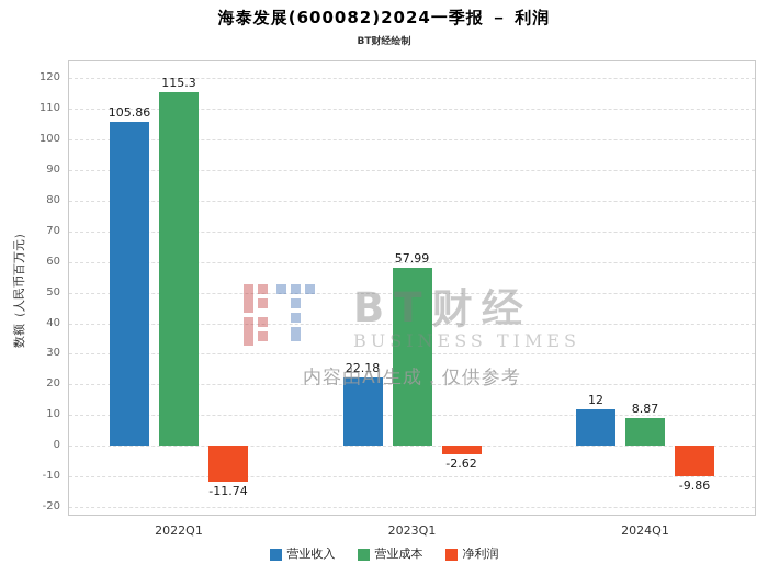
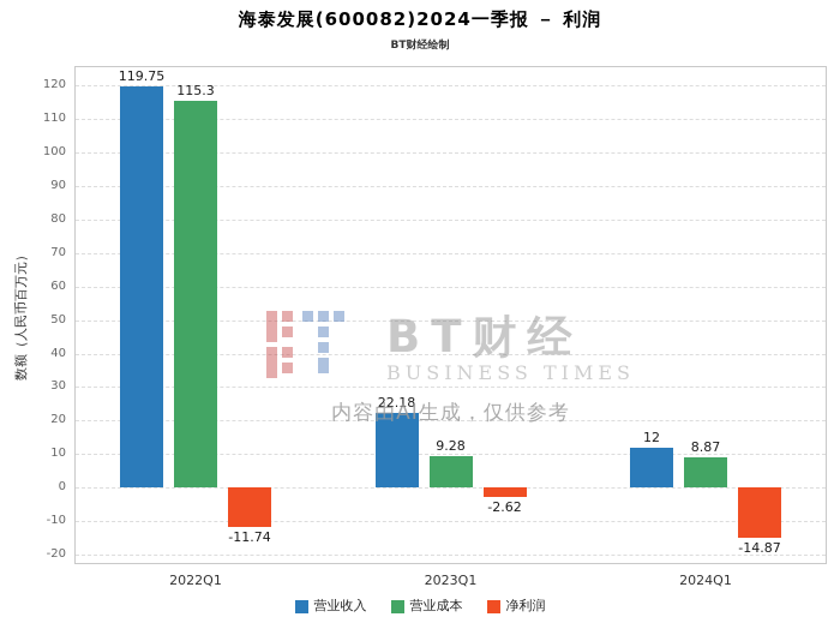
营业收入/2022Q1: 105.86 -> 119.75
营业成本/2023Q1: 57.99 -> 9.28
净利润/2024Q1: -9.86 -> -14.87
